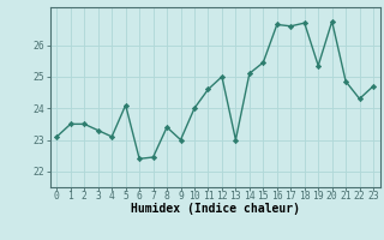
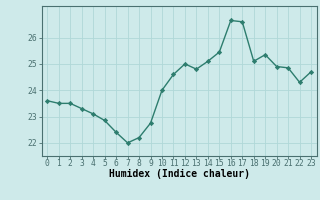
0: 23.10 -> 23.60
5: 24.10 -> 22.85
7: 22.45 -> 22.00
8: 23.40 -> 22.20
9: 23.00 -> 22.75
13: 23.00 -> 24.80
18: 26.70 -> 25.10
20: 26.75 -> 24.90
